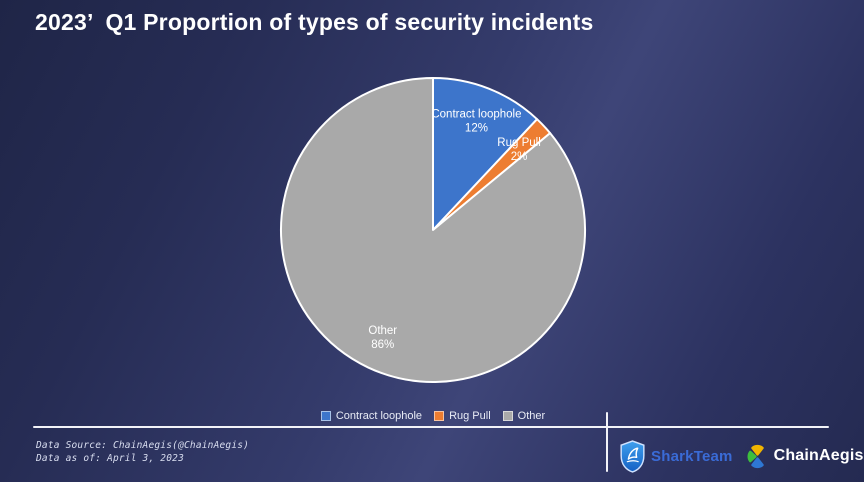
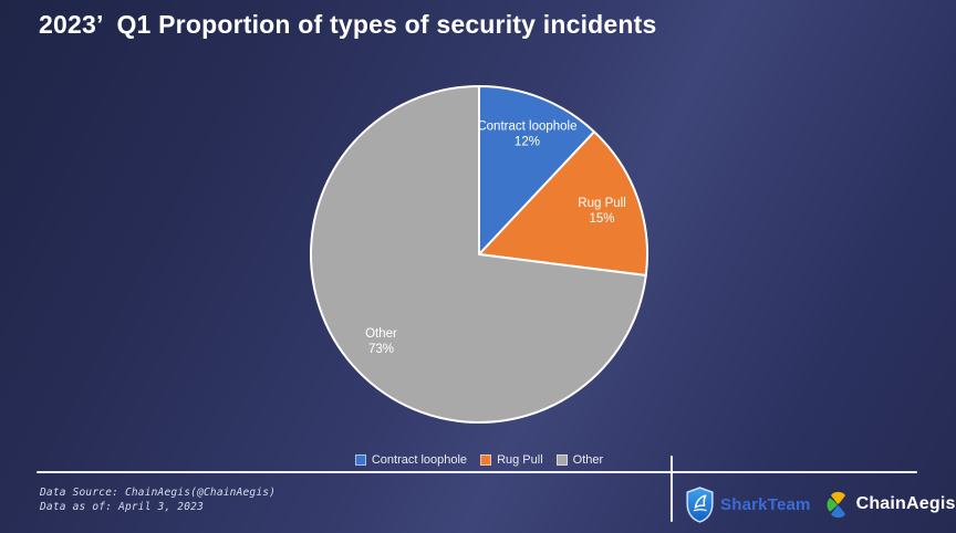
Rug Pull: 2% -> 15%
Other: 86% -> 73%
